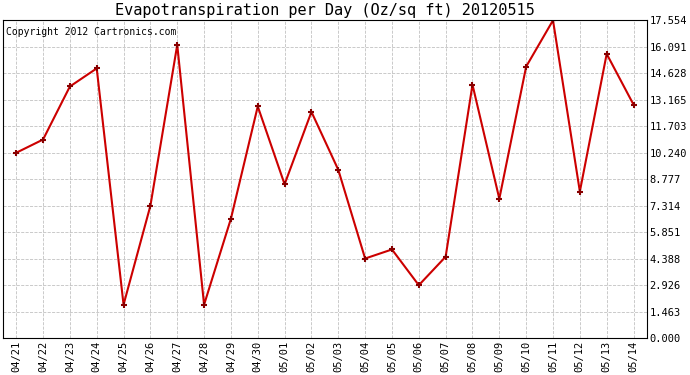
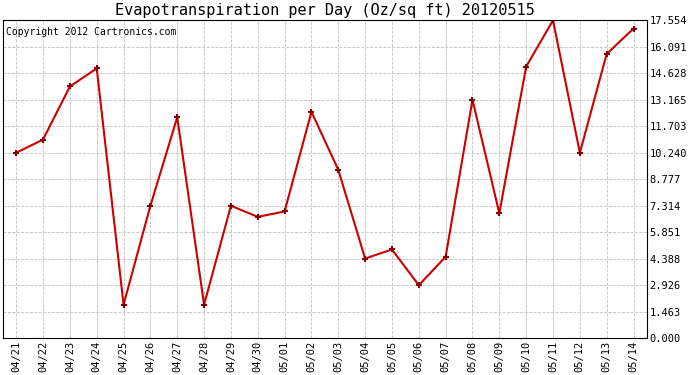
04/27: 16.2 -> 12.2
04/29: 6.6 -> 7.3
04/30: 12.8 -> 6.7
05/01: 8.5 -> 7.0
05/08: 14.0 -> 13.2
05/09: 7.7 -> 6.9
05/12: 8.1 -> 10.2
05/14: 12.9 -> 17.1
